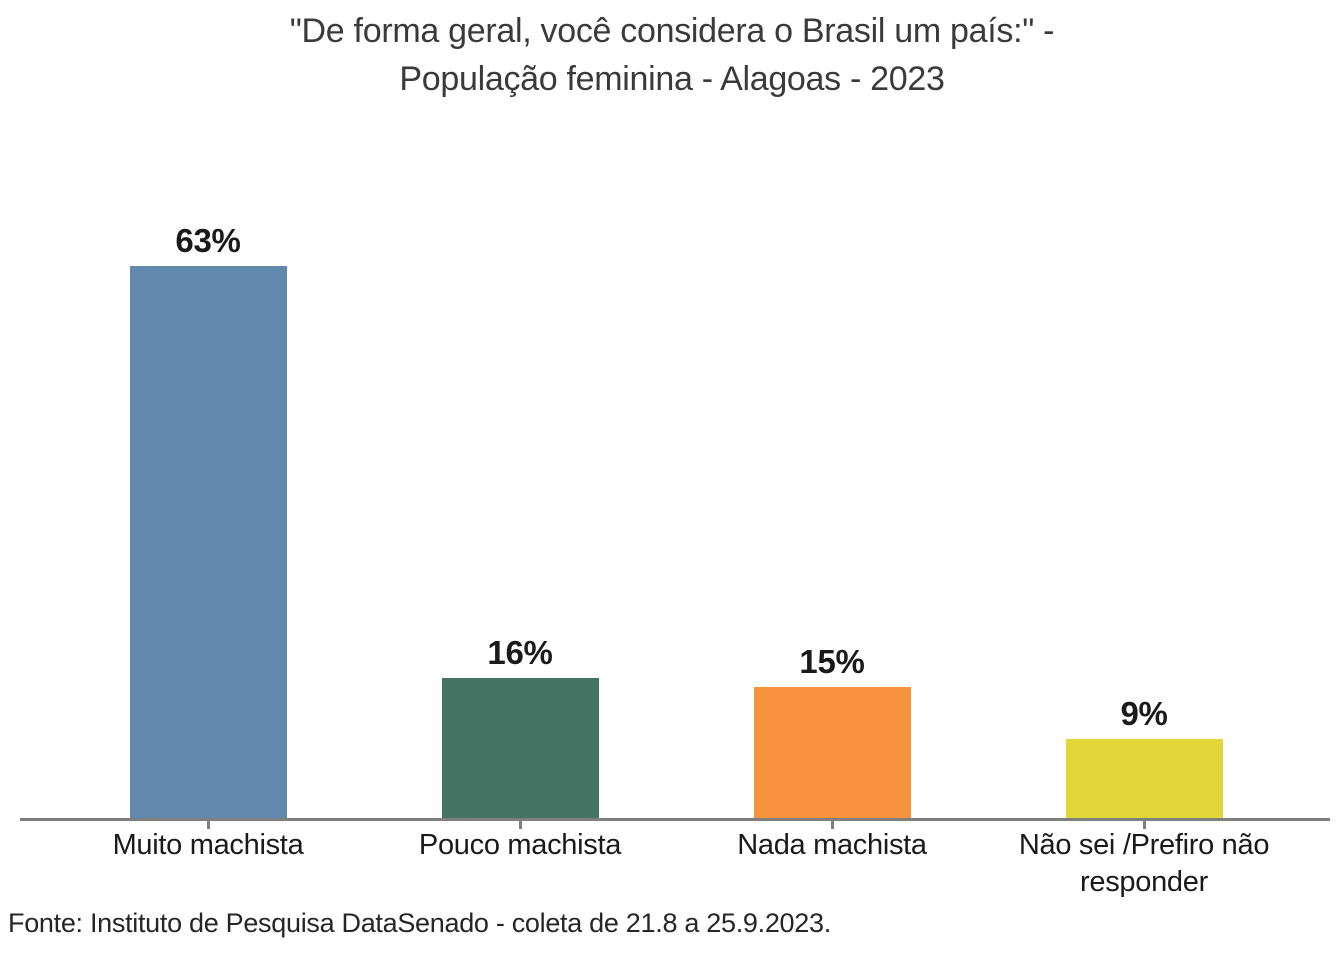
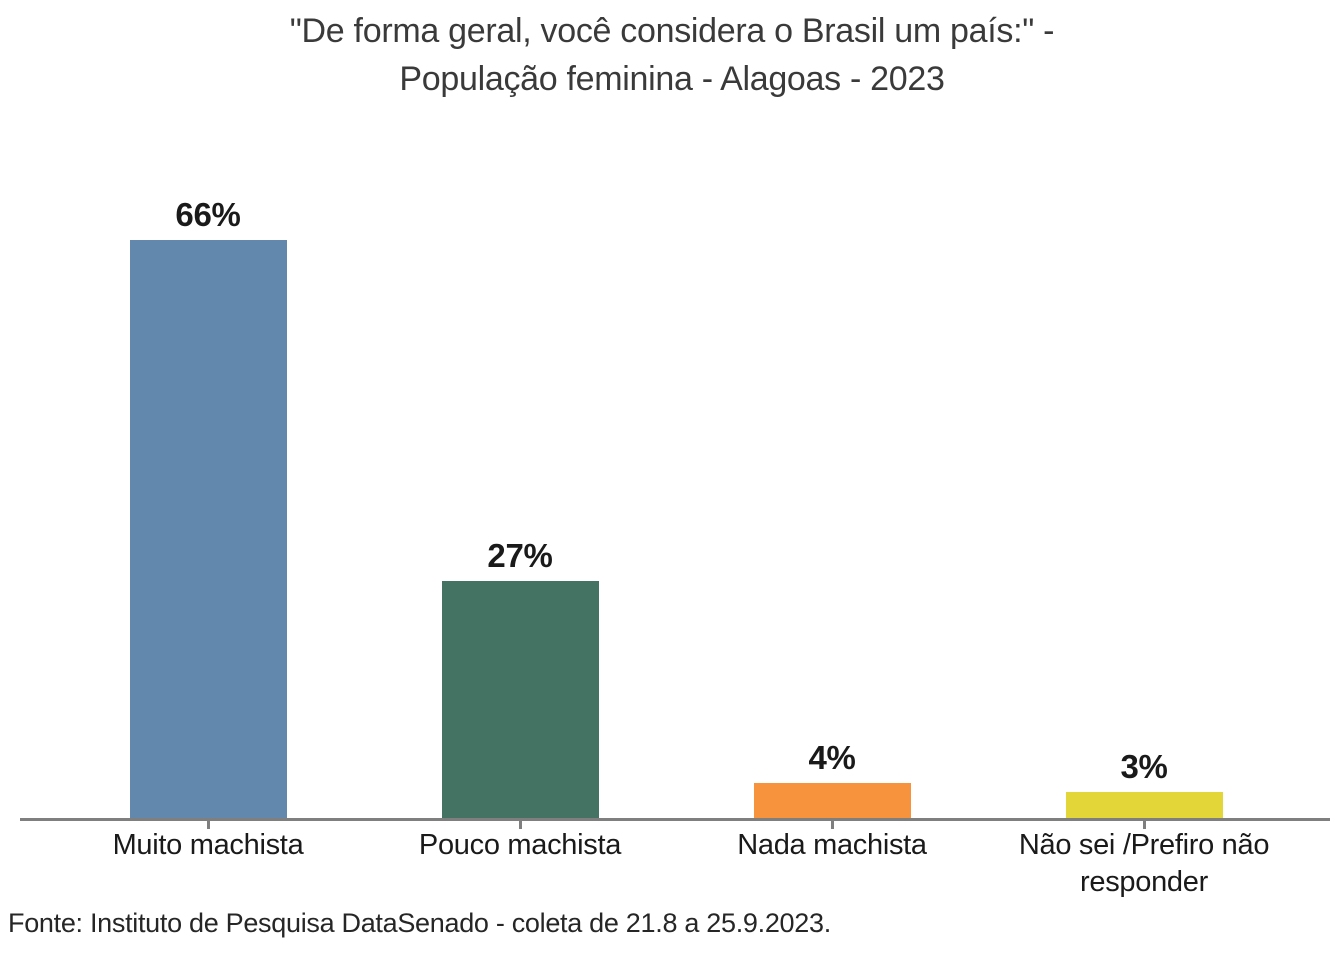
Muito machista: 63% -> 66%
Pouco machista: 16% -> 27%
Nada machista: 15% -> 4%
Não sei /Prefiro não responder: 9% -> 3%
